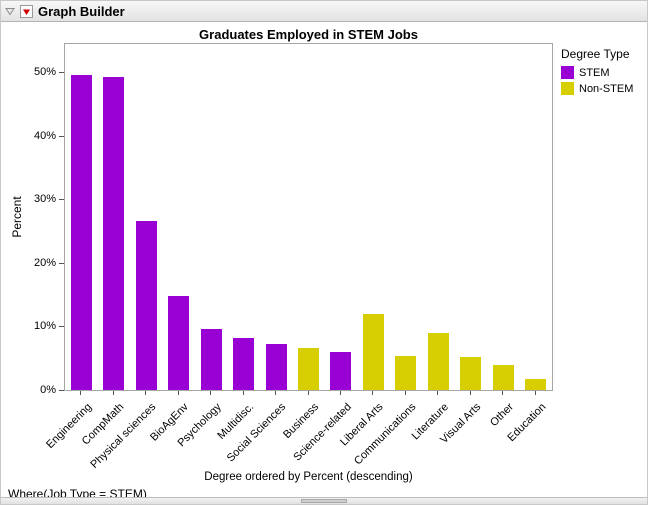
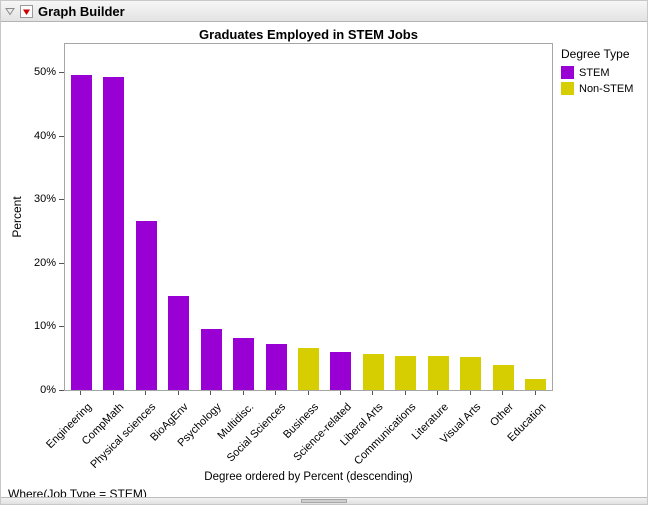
Liberal Arts: 12% -> 6%
Literature: 9% -> 5%
